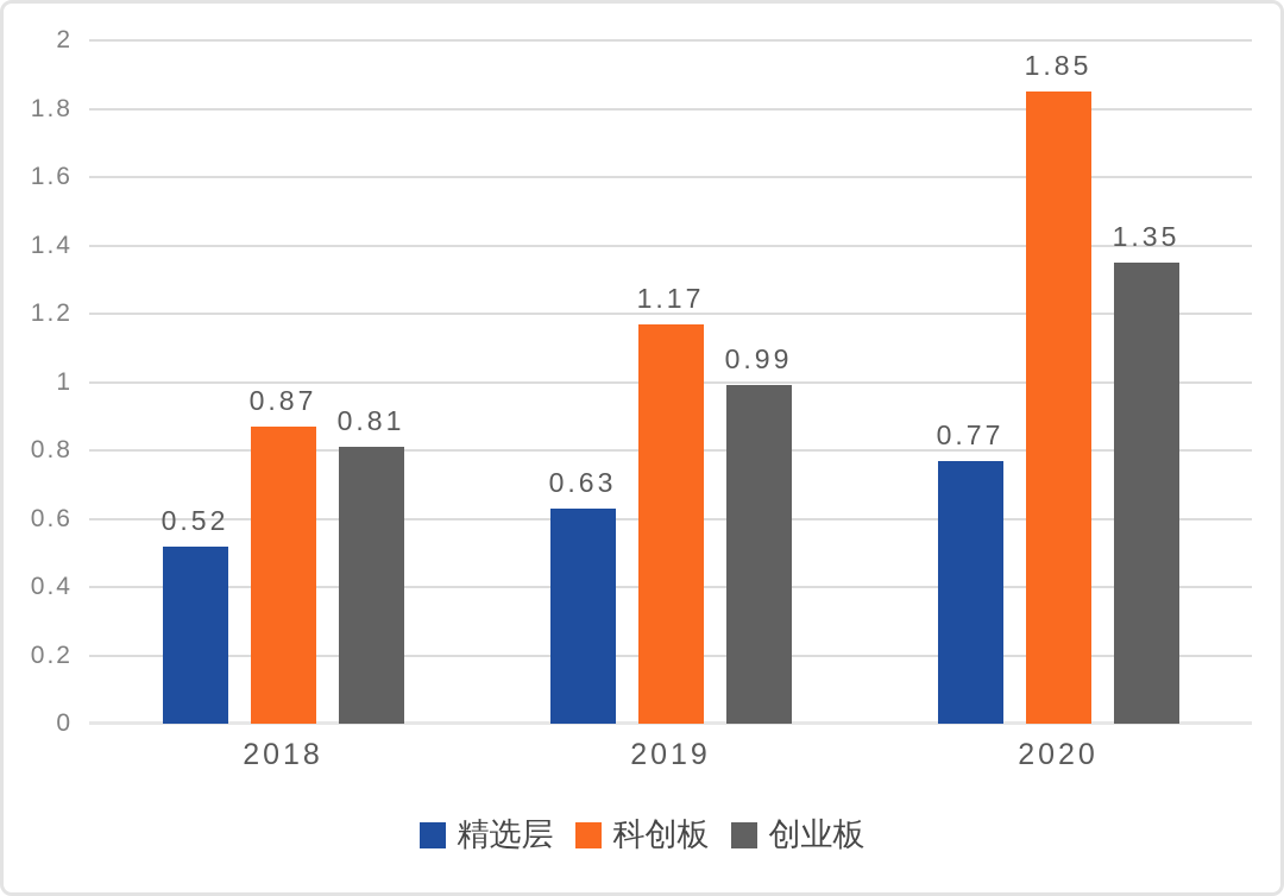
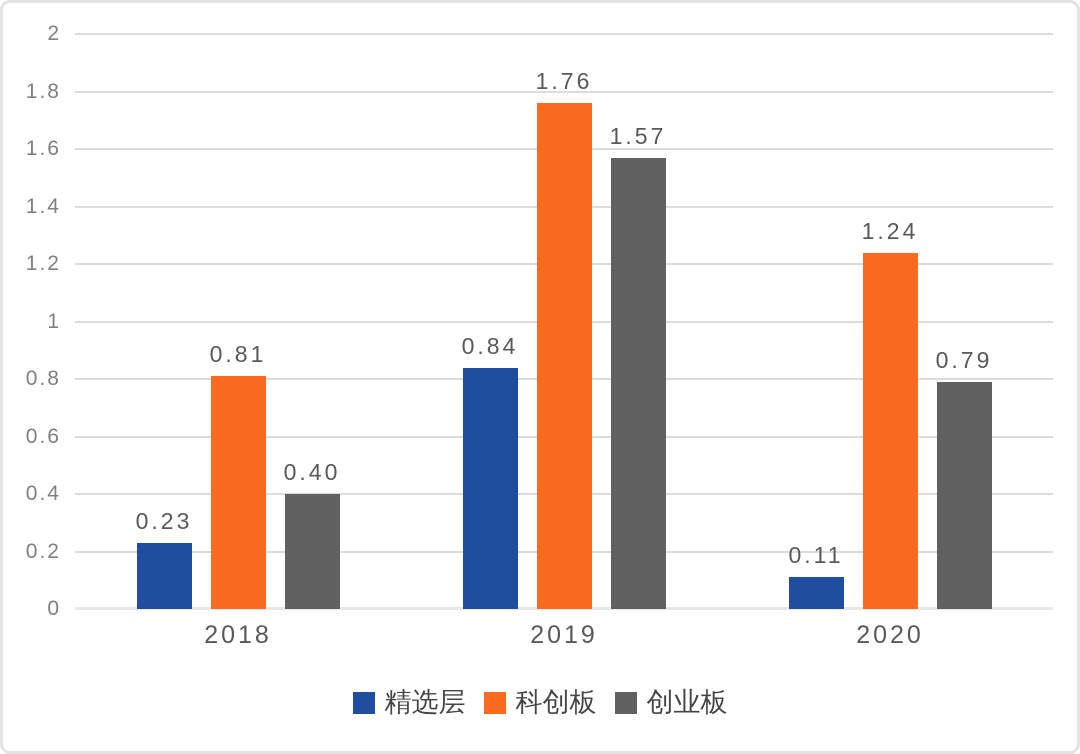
精选层/2018: 0.52 -> 0.23
科创板/2018: 0.87 -> 0.81
创业板/2018: 0.81 -> 0.40
精选层/2019: 0.63 -> 0.84
科创板/2019: 1.17 -> 1.76
创业板/2019: 0.99 -> 1.57
精选层/2020: 0.77 -> 0.11
科创板/2020: 1.85 -> 1.24
创业板/2020: 1.35 -> 0.79
